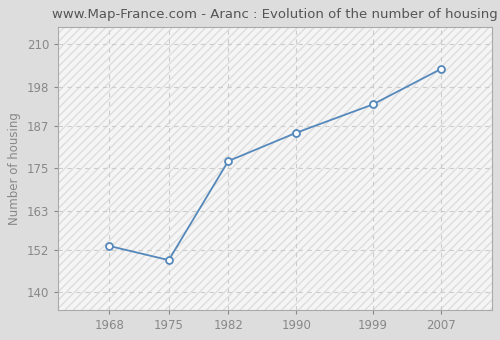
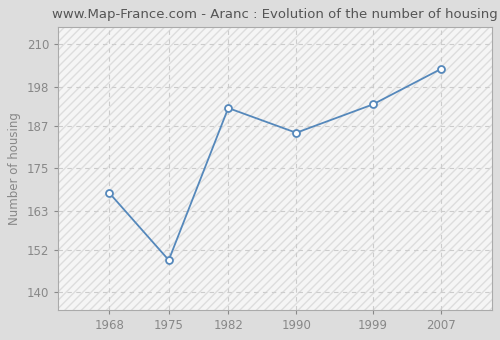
1968: 153 -> 168
1982: 177 -> 192
